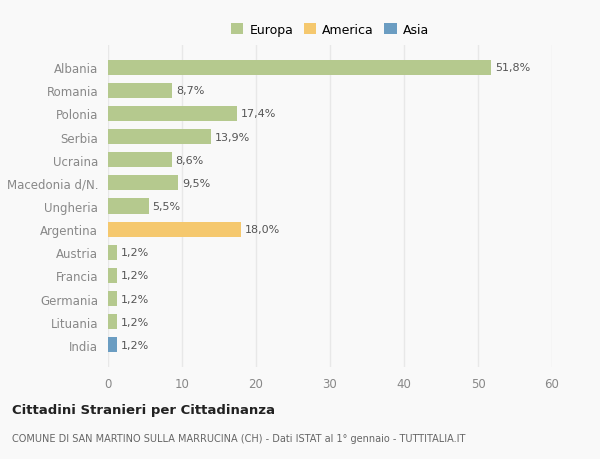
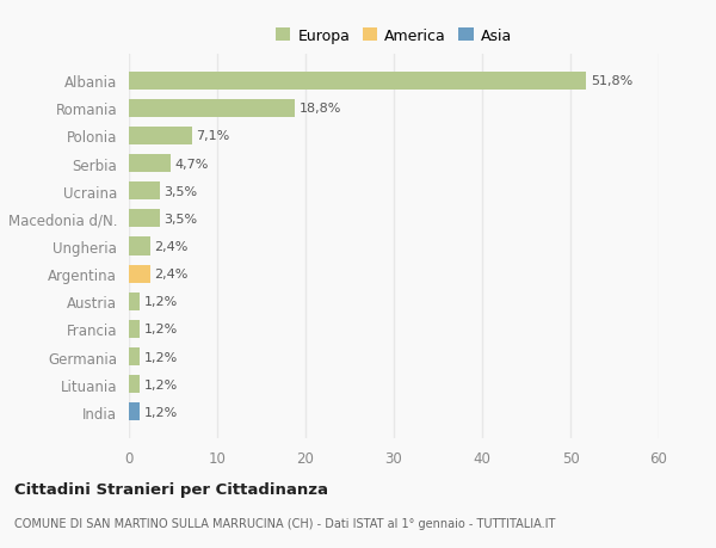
Romania: 8,7% -> 18,8%
Polonia: 17,4% -> 7,1%
Serbia: 13,9% -> 4,7%
Ucraina: 8,6% -> 3,5%
Macedonia d/N.: 9,5% -> 3,5%
Ungheria: 5,5% -> 2,4%
Argentina: 18,0% -> 2,4%
